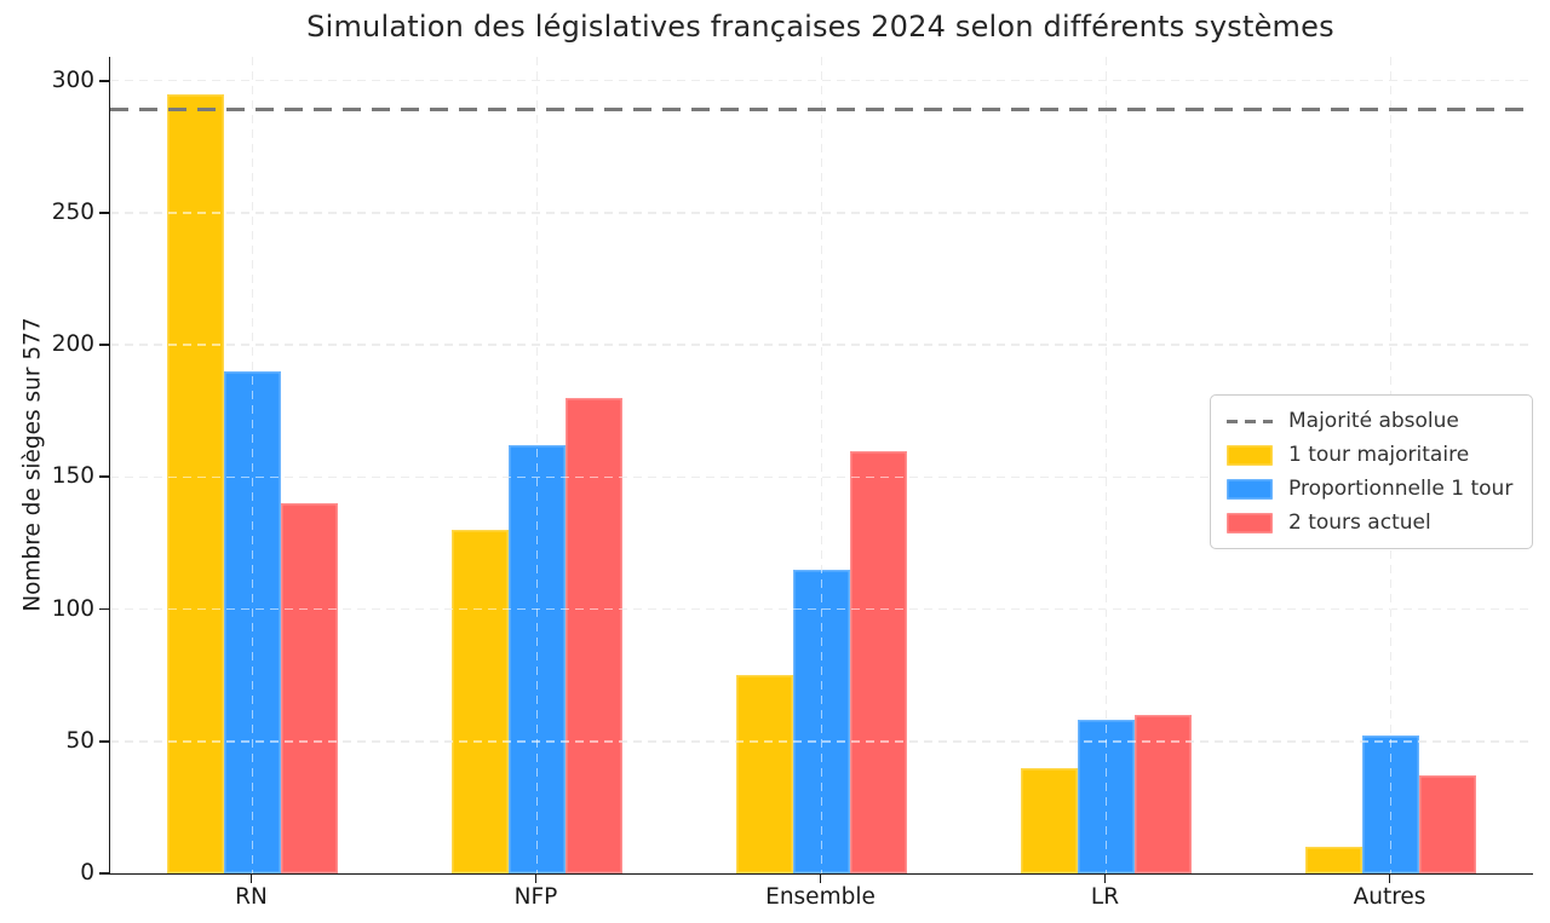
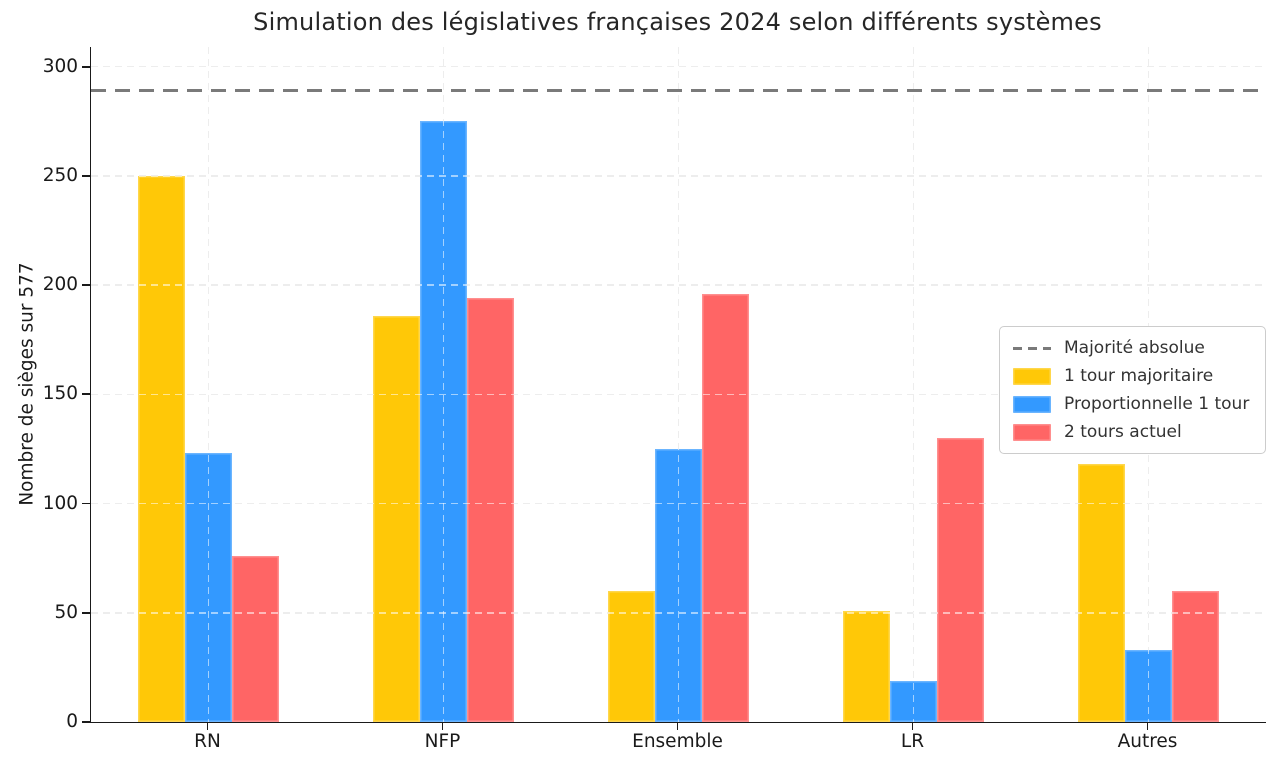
1 tour majoritaire/RN: 295 -> 250
Proportionnelle 1 tour/RN: 190 -> 123
2 tours actuel/RN: 140 -> 76
1 tour majoritaire/NFP: 130 -> 186
Proportionnelle 1 tour/NFP: 162 -> 275
2 tours actuel/NFP: 180 -> 194
1 tour majoritaire/Ensemble: 75 -> 60
Proportionnelle 1 tour/Ensemble: 115 -> 125
2 tours actuel/Ensemble: 160 -> 196
1 tour majoritaire/LR: 40 -> 51
Proportionnelle 1 tour/LR: 58 -> 19
2 tours actuel/LR: 60 -> 130
1 tour majoritaire/Autres: 10 -> 118
Proportionnelle 1 tour/Autres: 52 -> 33
2 tours actuel/Autres: 37 -> 60
